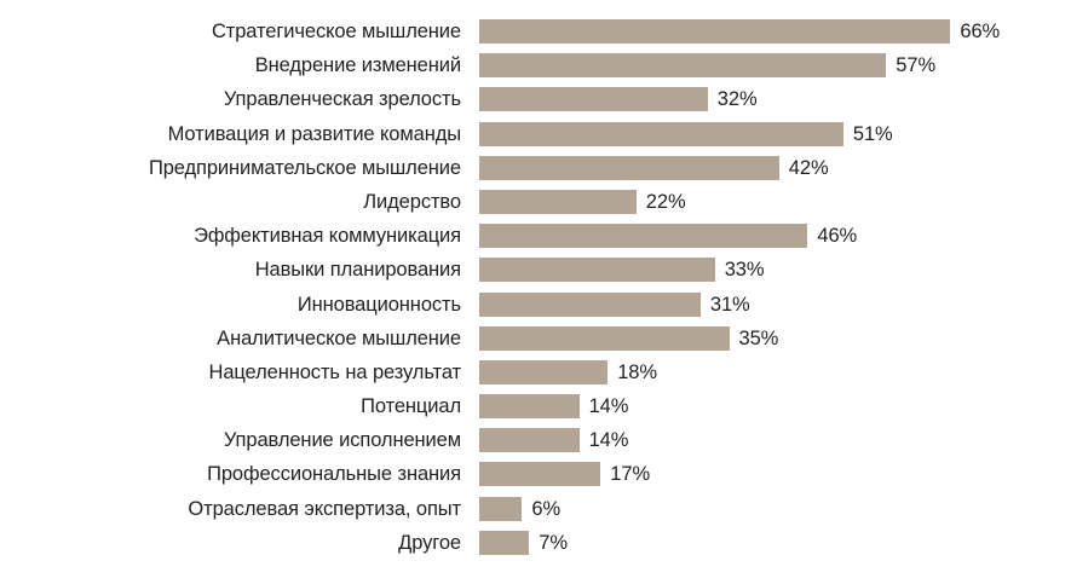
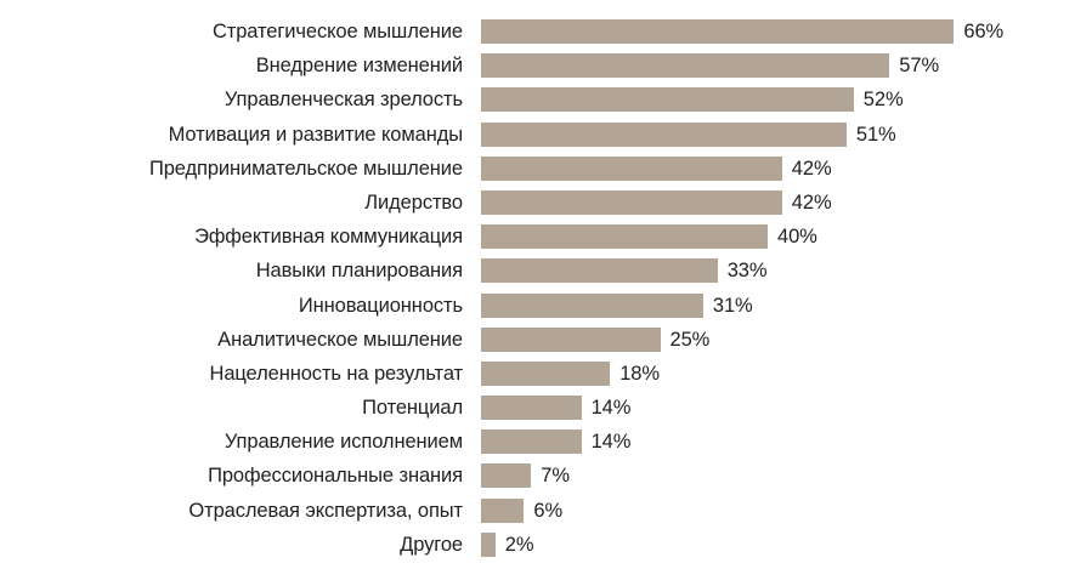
Управленческая зрелость: 32% -> 52%
Лидерство: 22% -> 42%
Эффективная коммуникация: 46% -> 40%
Аналитическое мышление: 35% -> 25%
Профессиональные знания: 17% -> 7%
Другое: 7% -> 2%
